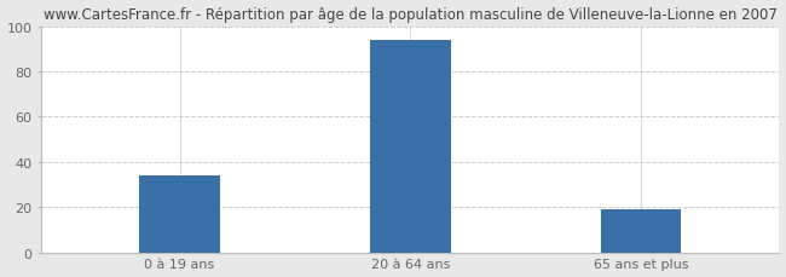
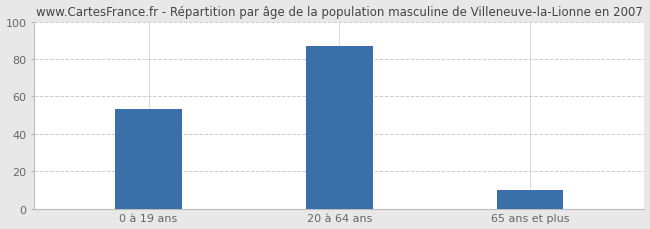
0 à 19 ans: 34 -> 53
20 à 64 ans: 94 -> 87
65 ans et plus: 19 -> 10
